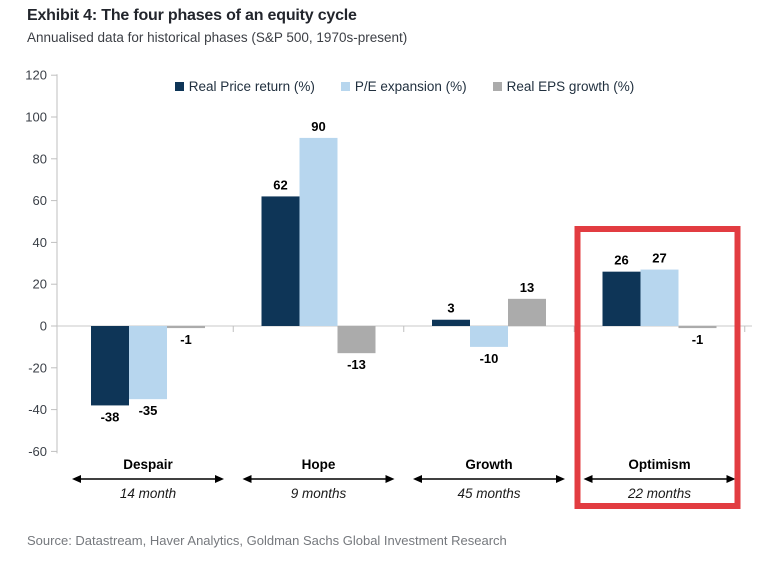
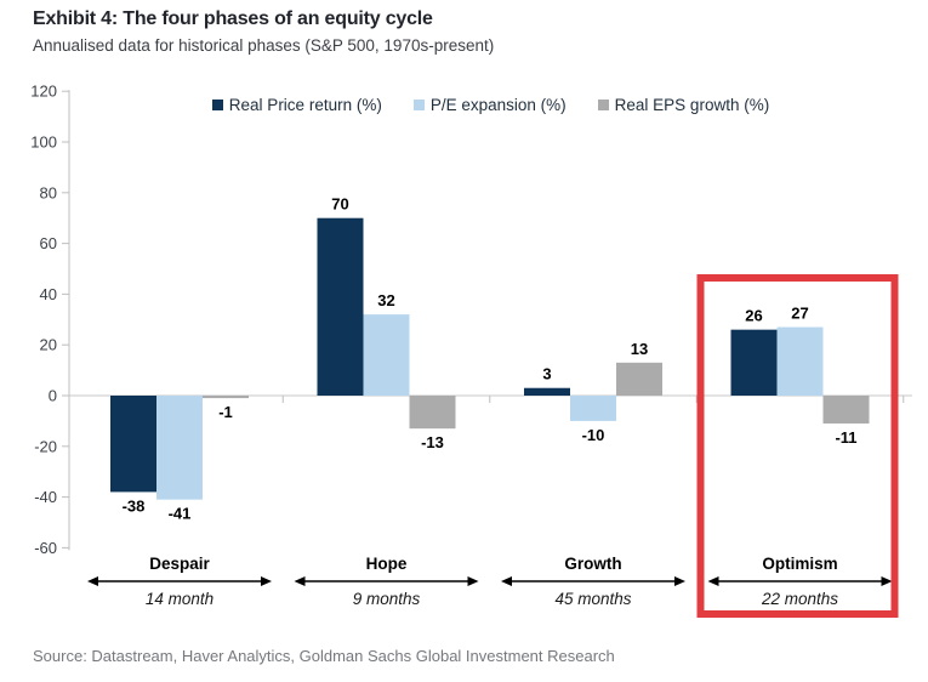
P/E expansion (%)/Despair: -35 -> -41
Real Price return (%)/Hope: 62 -> 70
P/E expansion (%)/Hope: 90 -> 32
Real EPS growth (%)/Optimism: -1 -> -11
